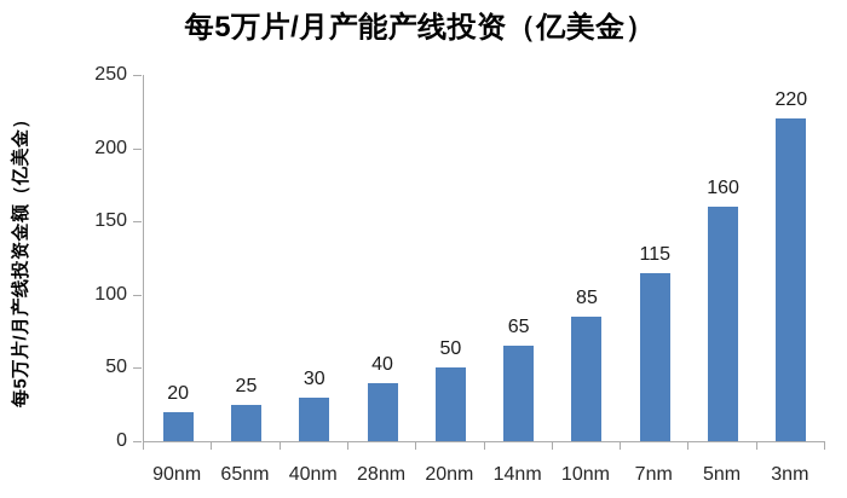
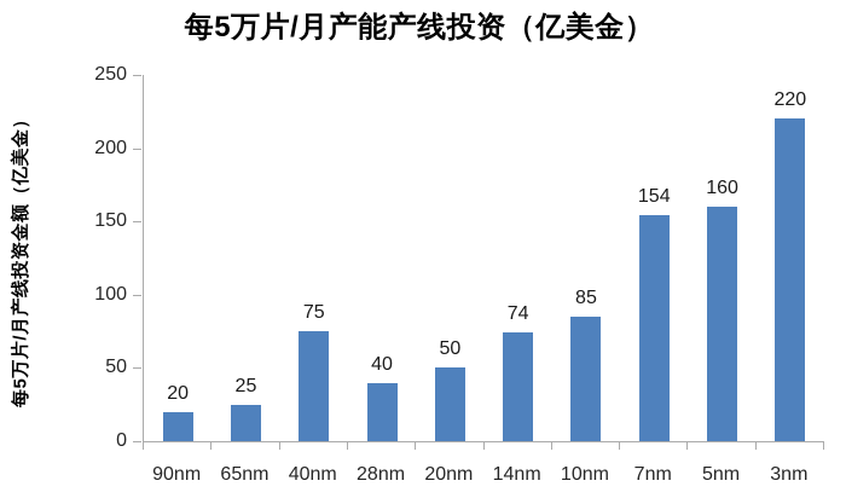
40nm: 30 -> 75
14nm: 65 -> 74
7nm: 115 -> 154
